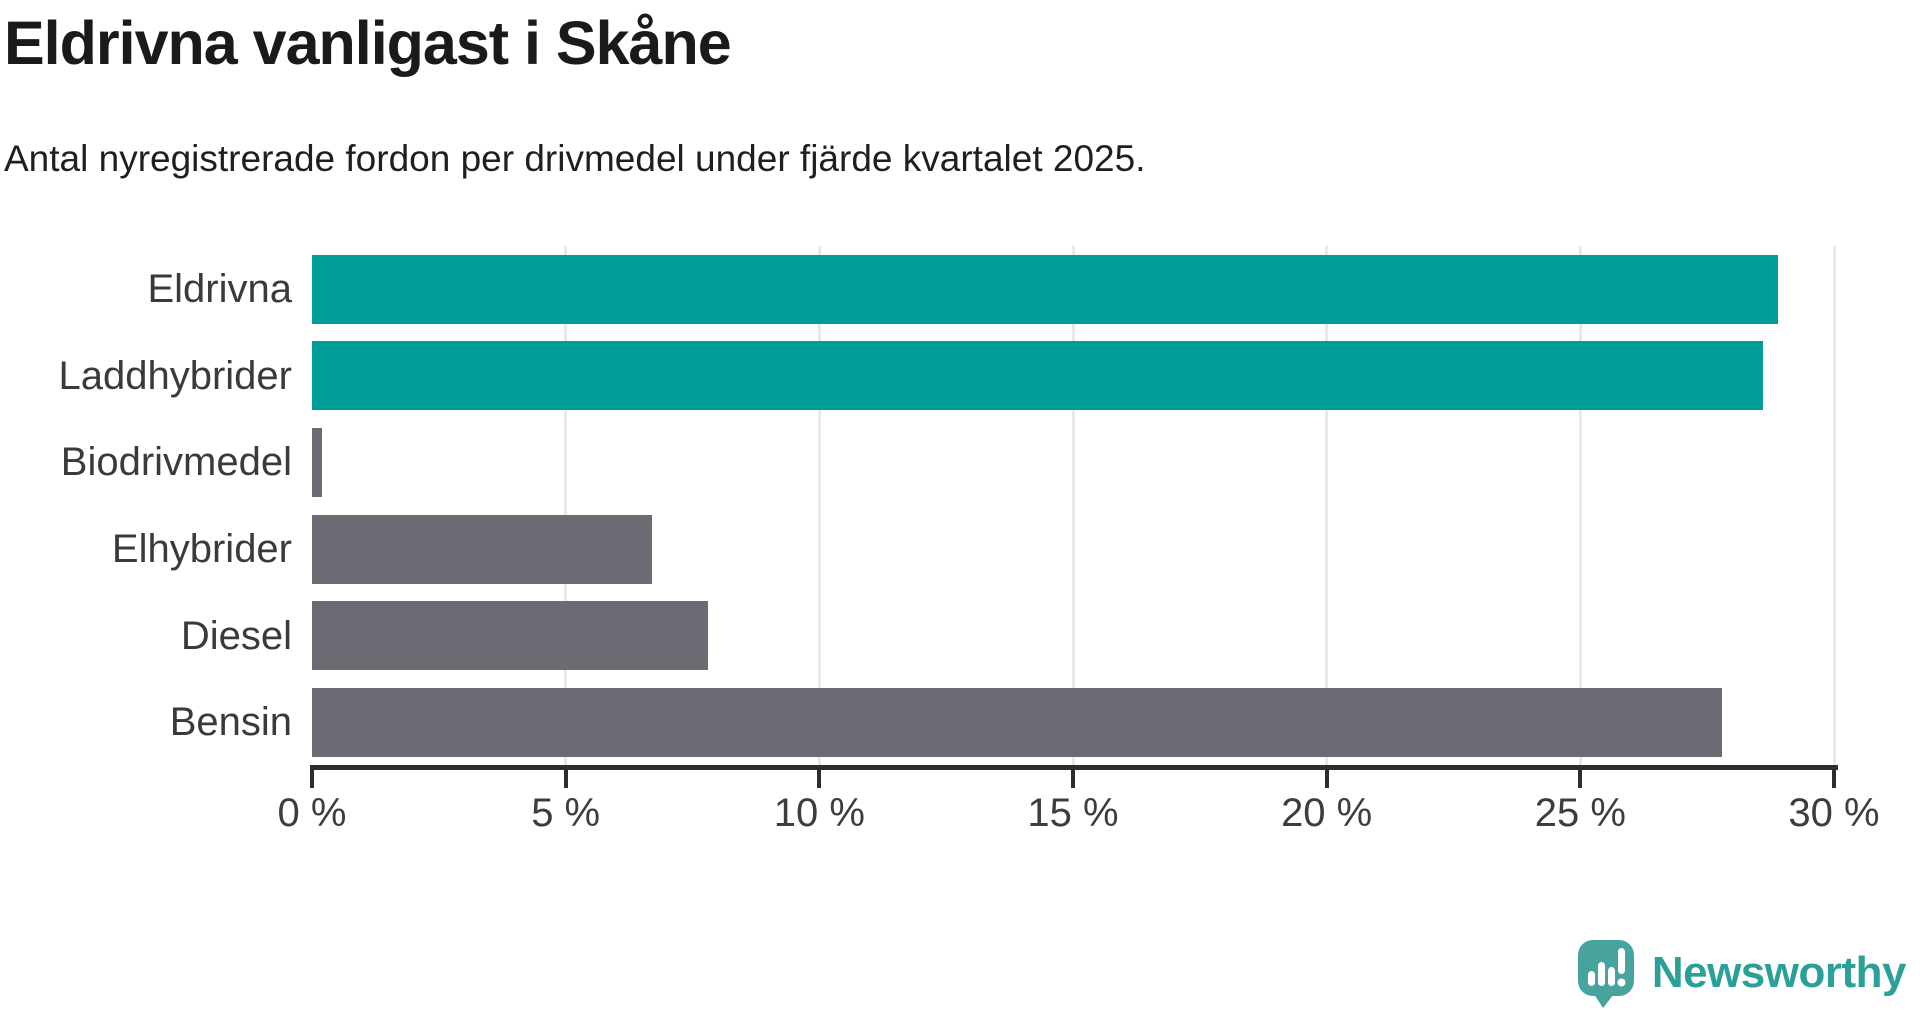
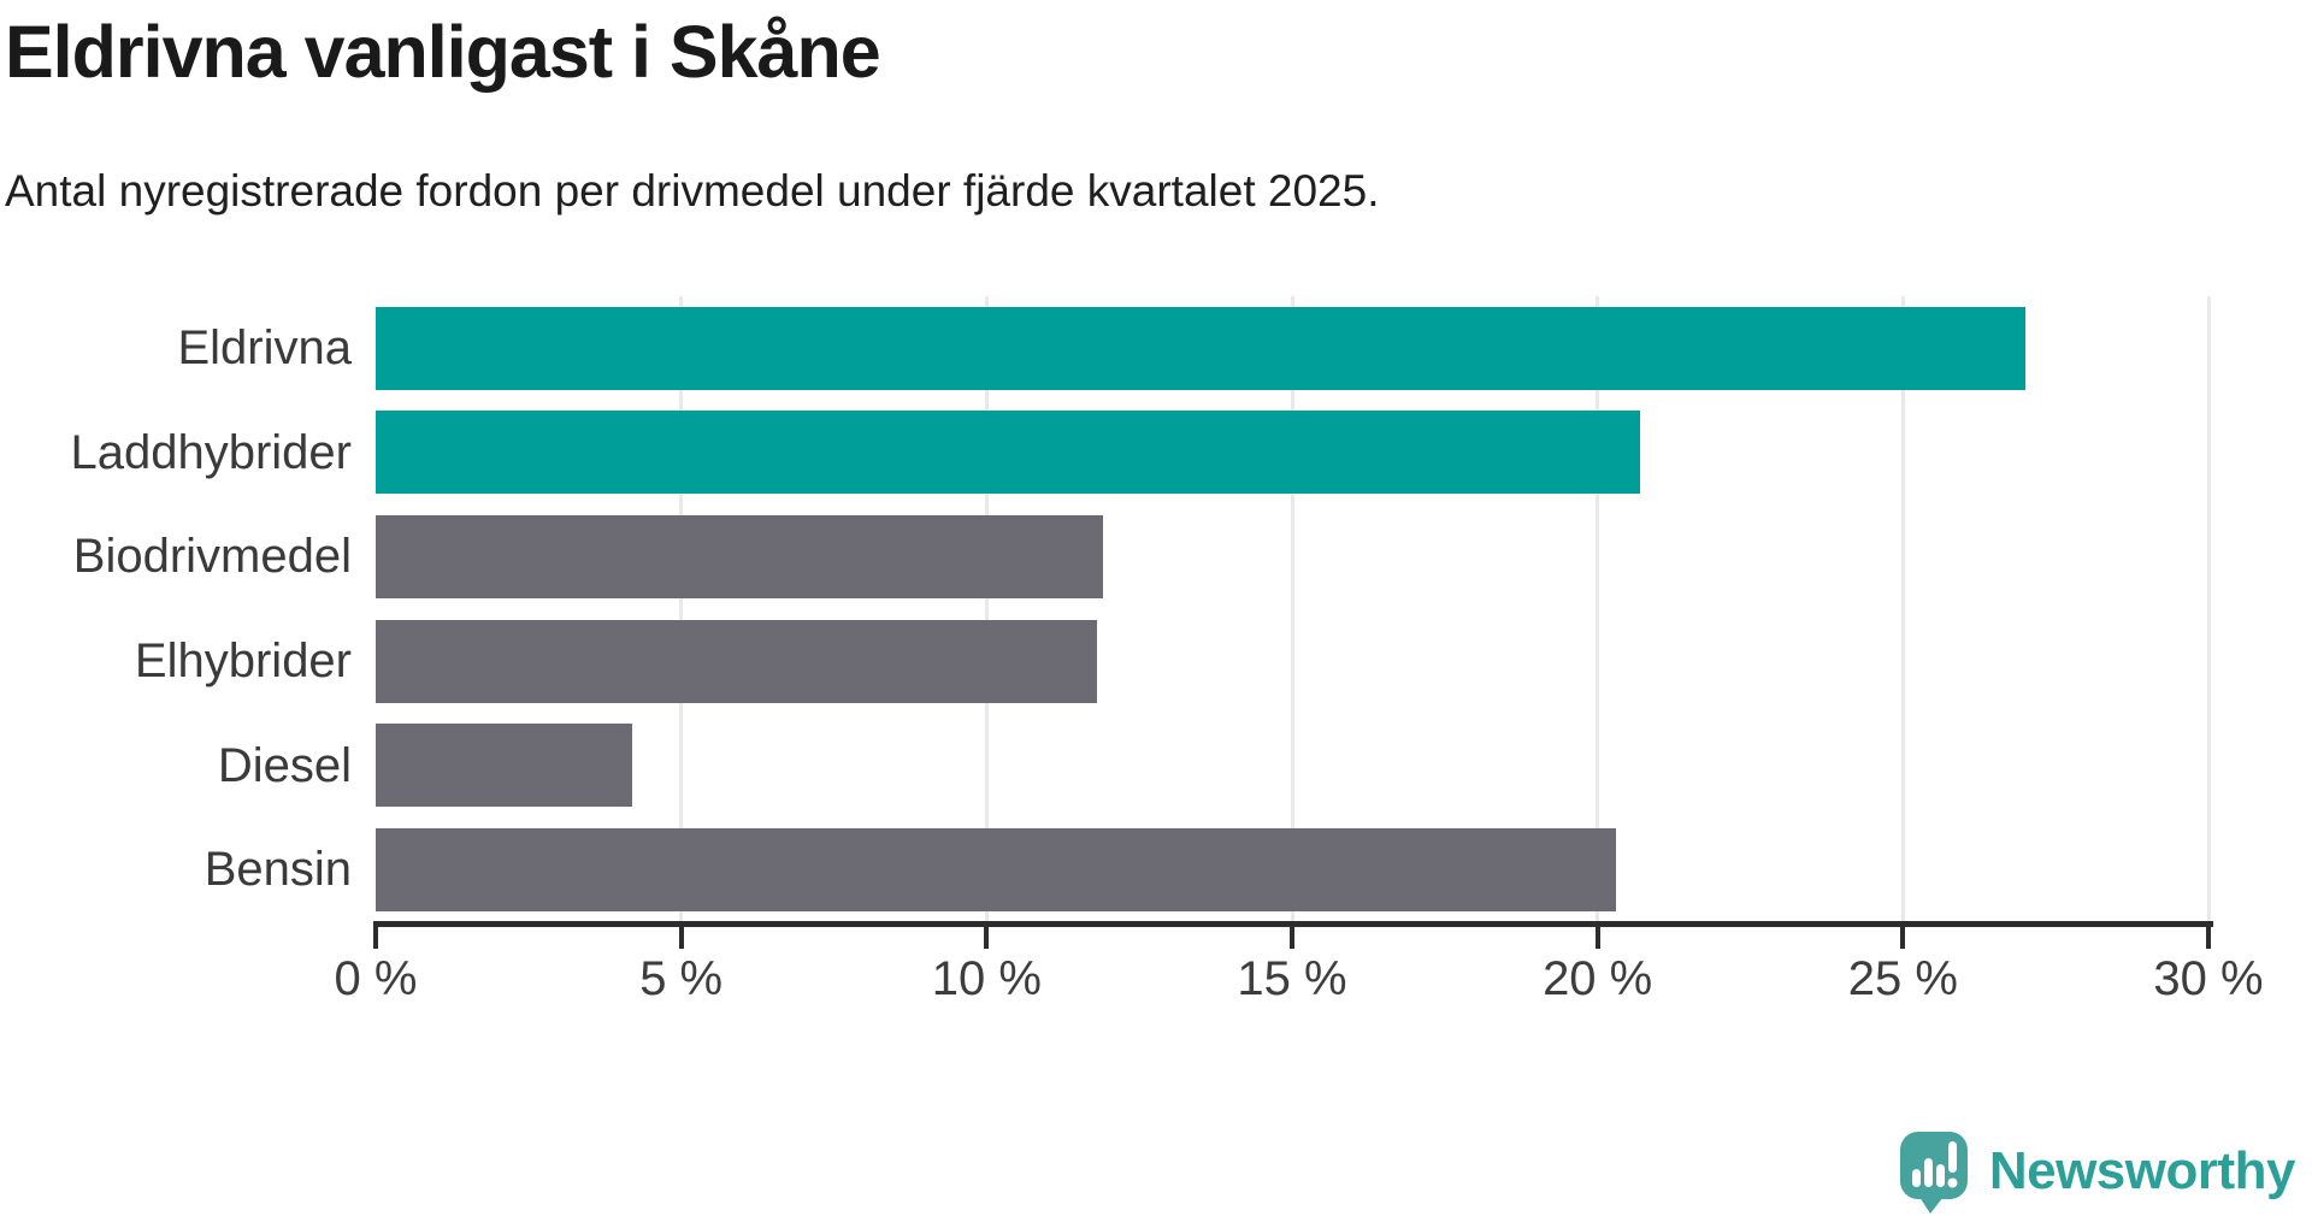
Eldrivna: 28.9% -> 27.0%
Laddhybrider: 28.6% -> 20.7%
Biodrivmedel: 0.2% -> 11.9%
Elhybrider: 6.7% -> 11.8%
Diesel: 7.8% -> 4.2%
Bensin: 27.8% -> 20.3%
